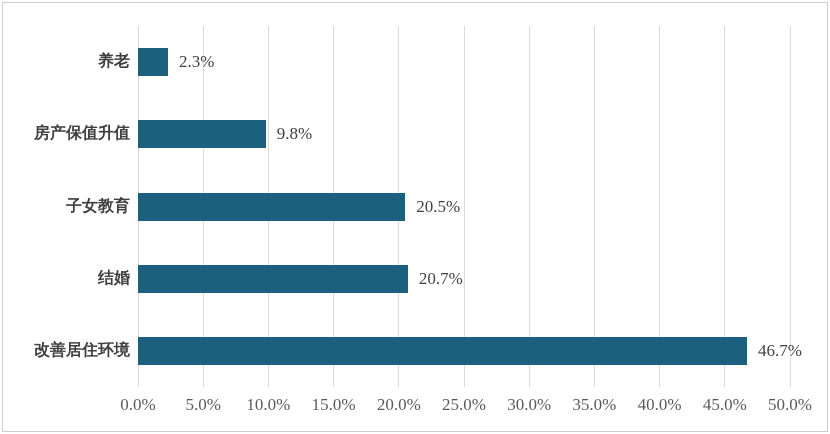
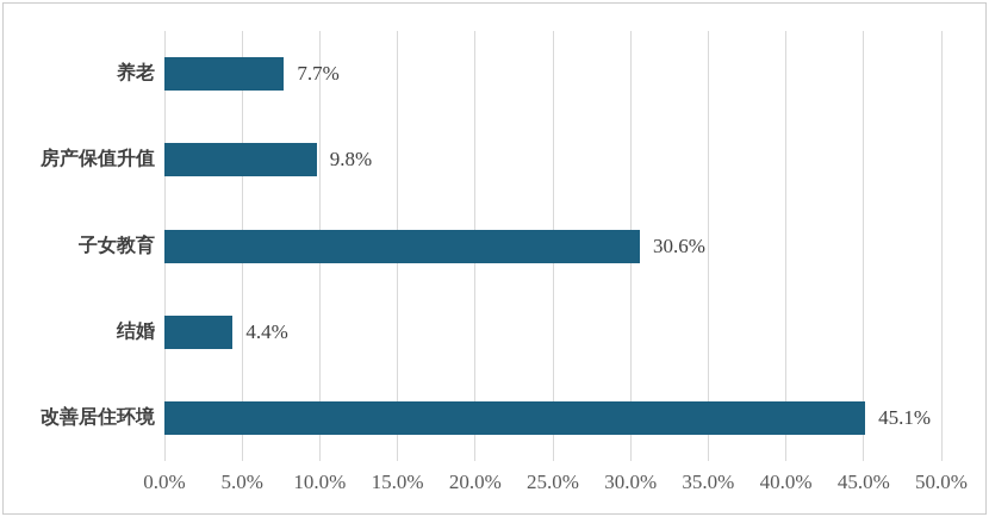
养老: 2.3% -> 7.7%
子女教育: 20.5% -> 30.6%
结婚: 20.7% -> 4.4%
改善居住环境: 46.7% -> 45.1%
